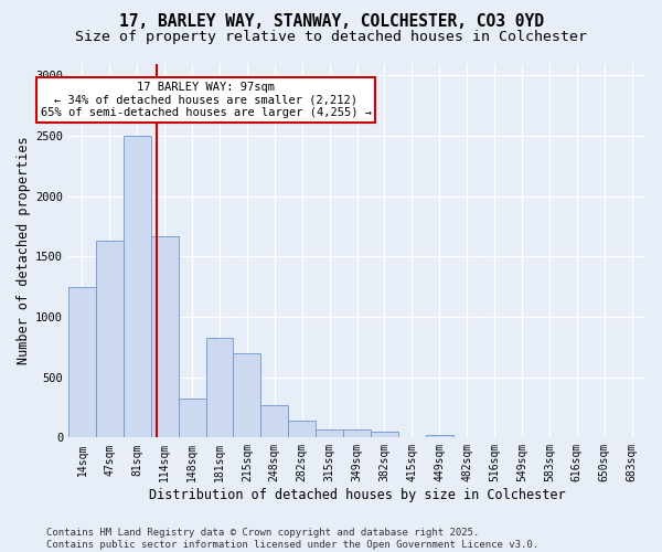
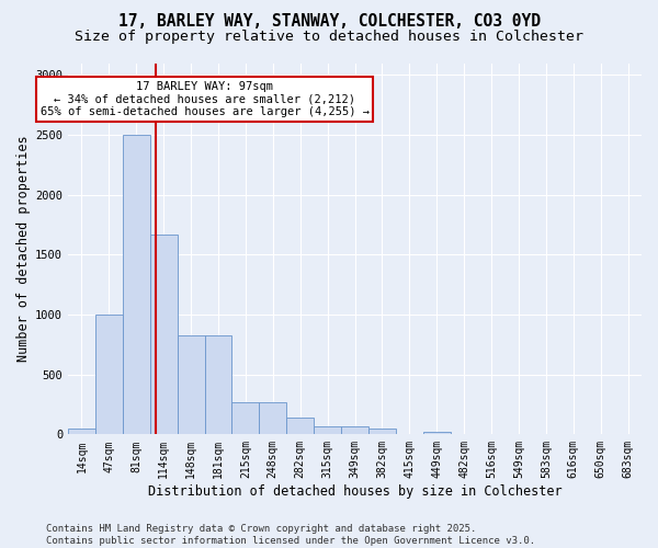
14sqm: 1250 -> 50
47sqm: 1630 -> 1000
148sqm: 320 -> 830
215sqm: 700 -> 270
